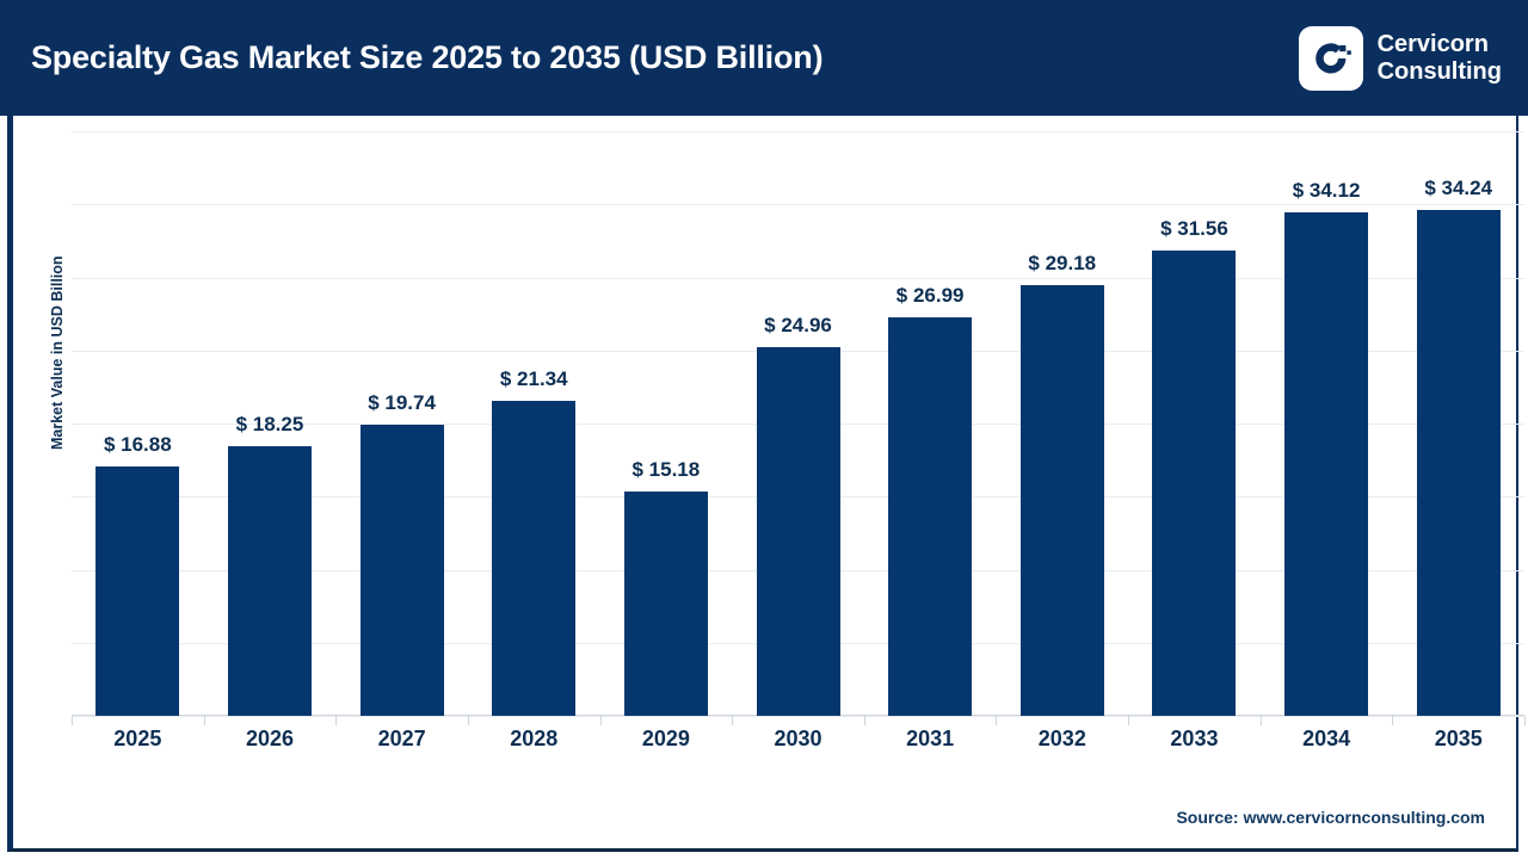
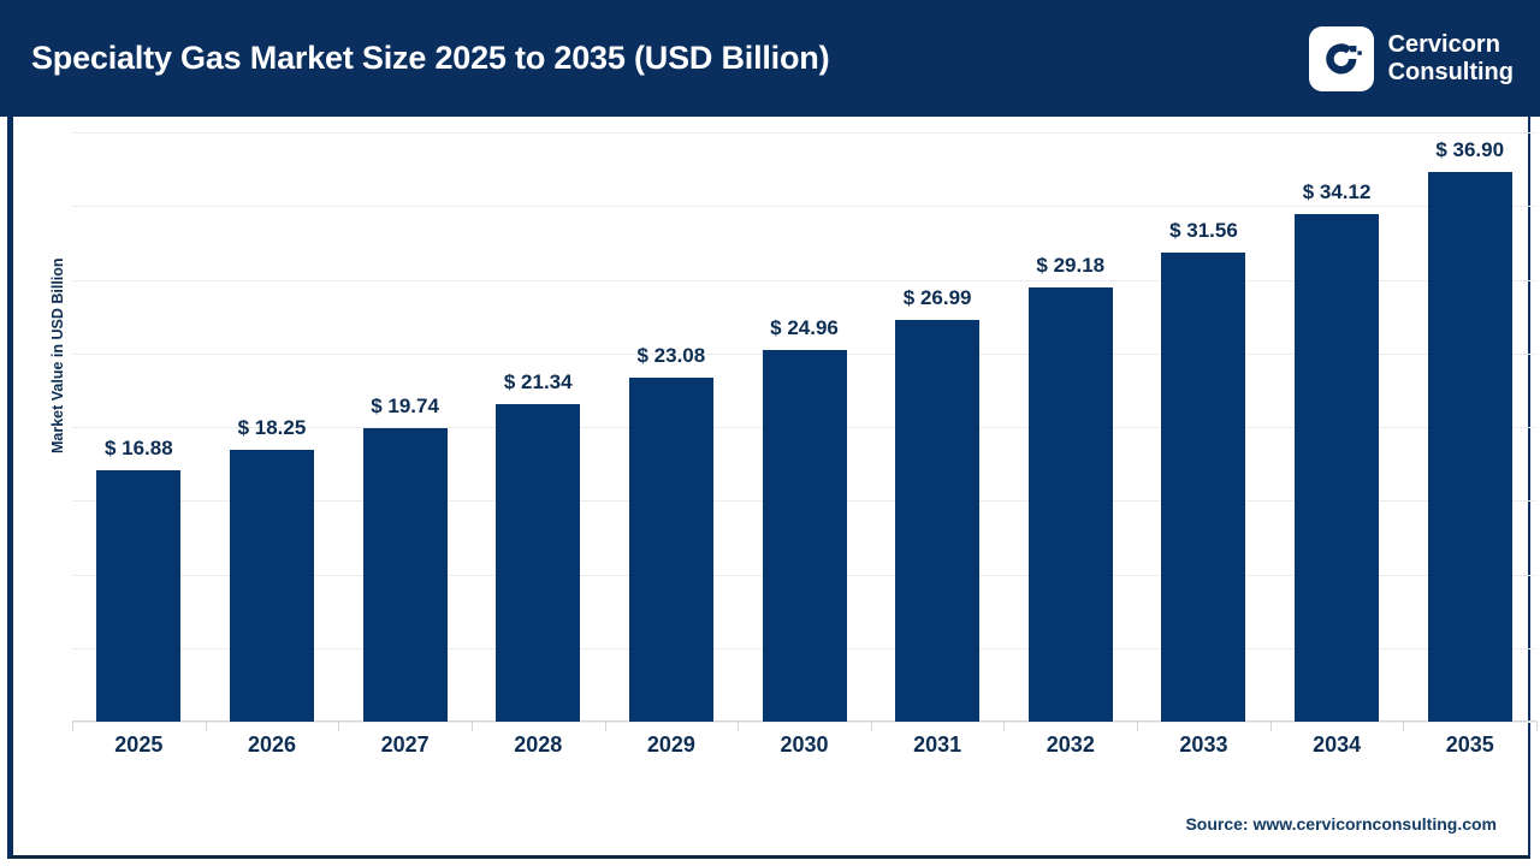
2029: 15.18 -> 23.08
2035: 34.24 -> 36.90
